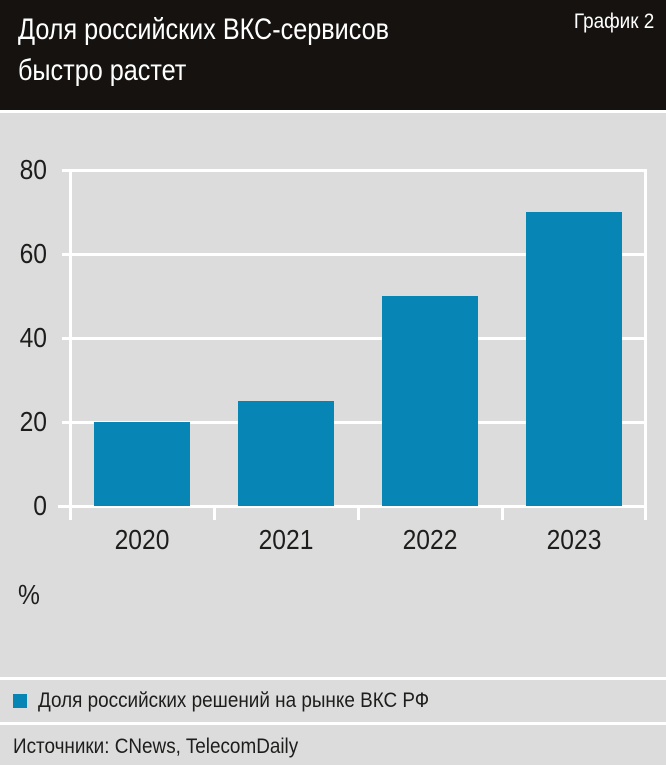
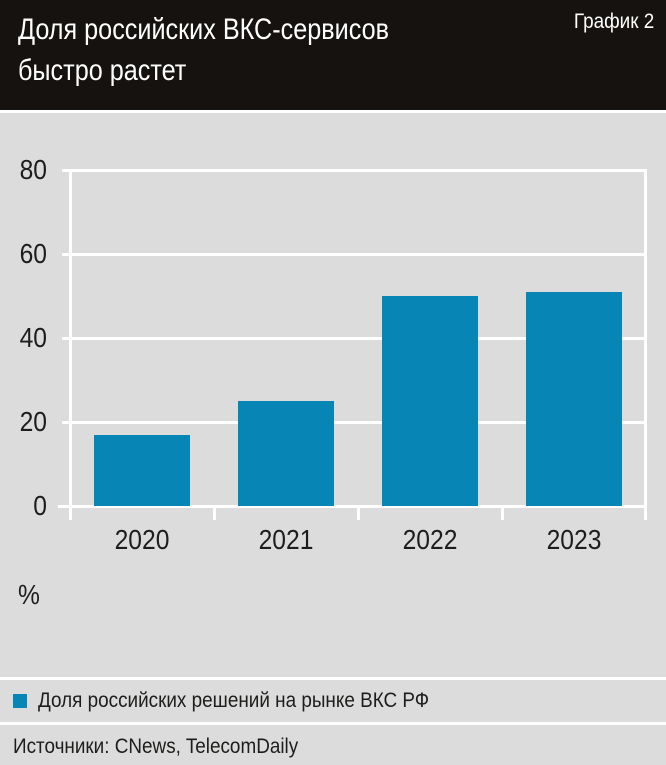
2020: 20 -> 17
2023: 70 -> 51
